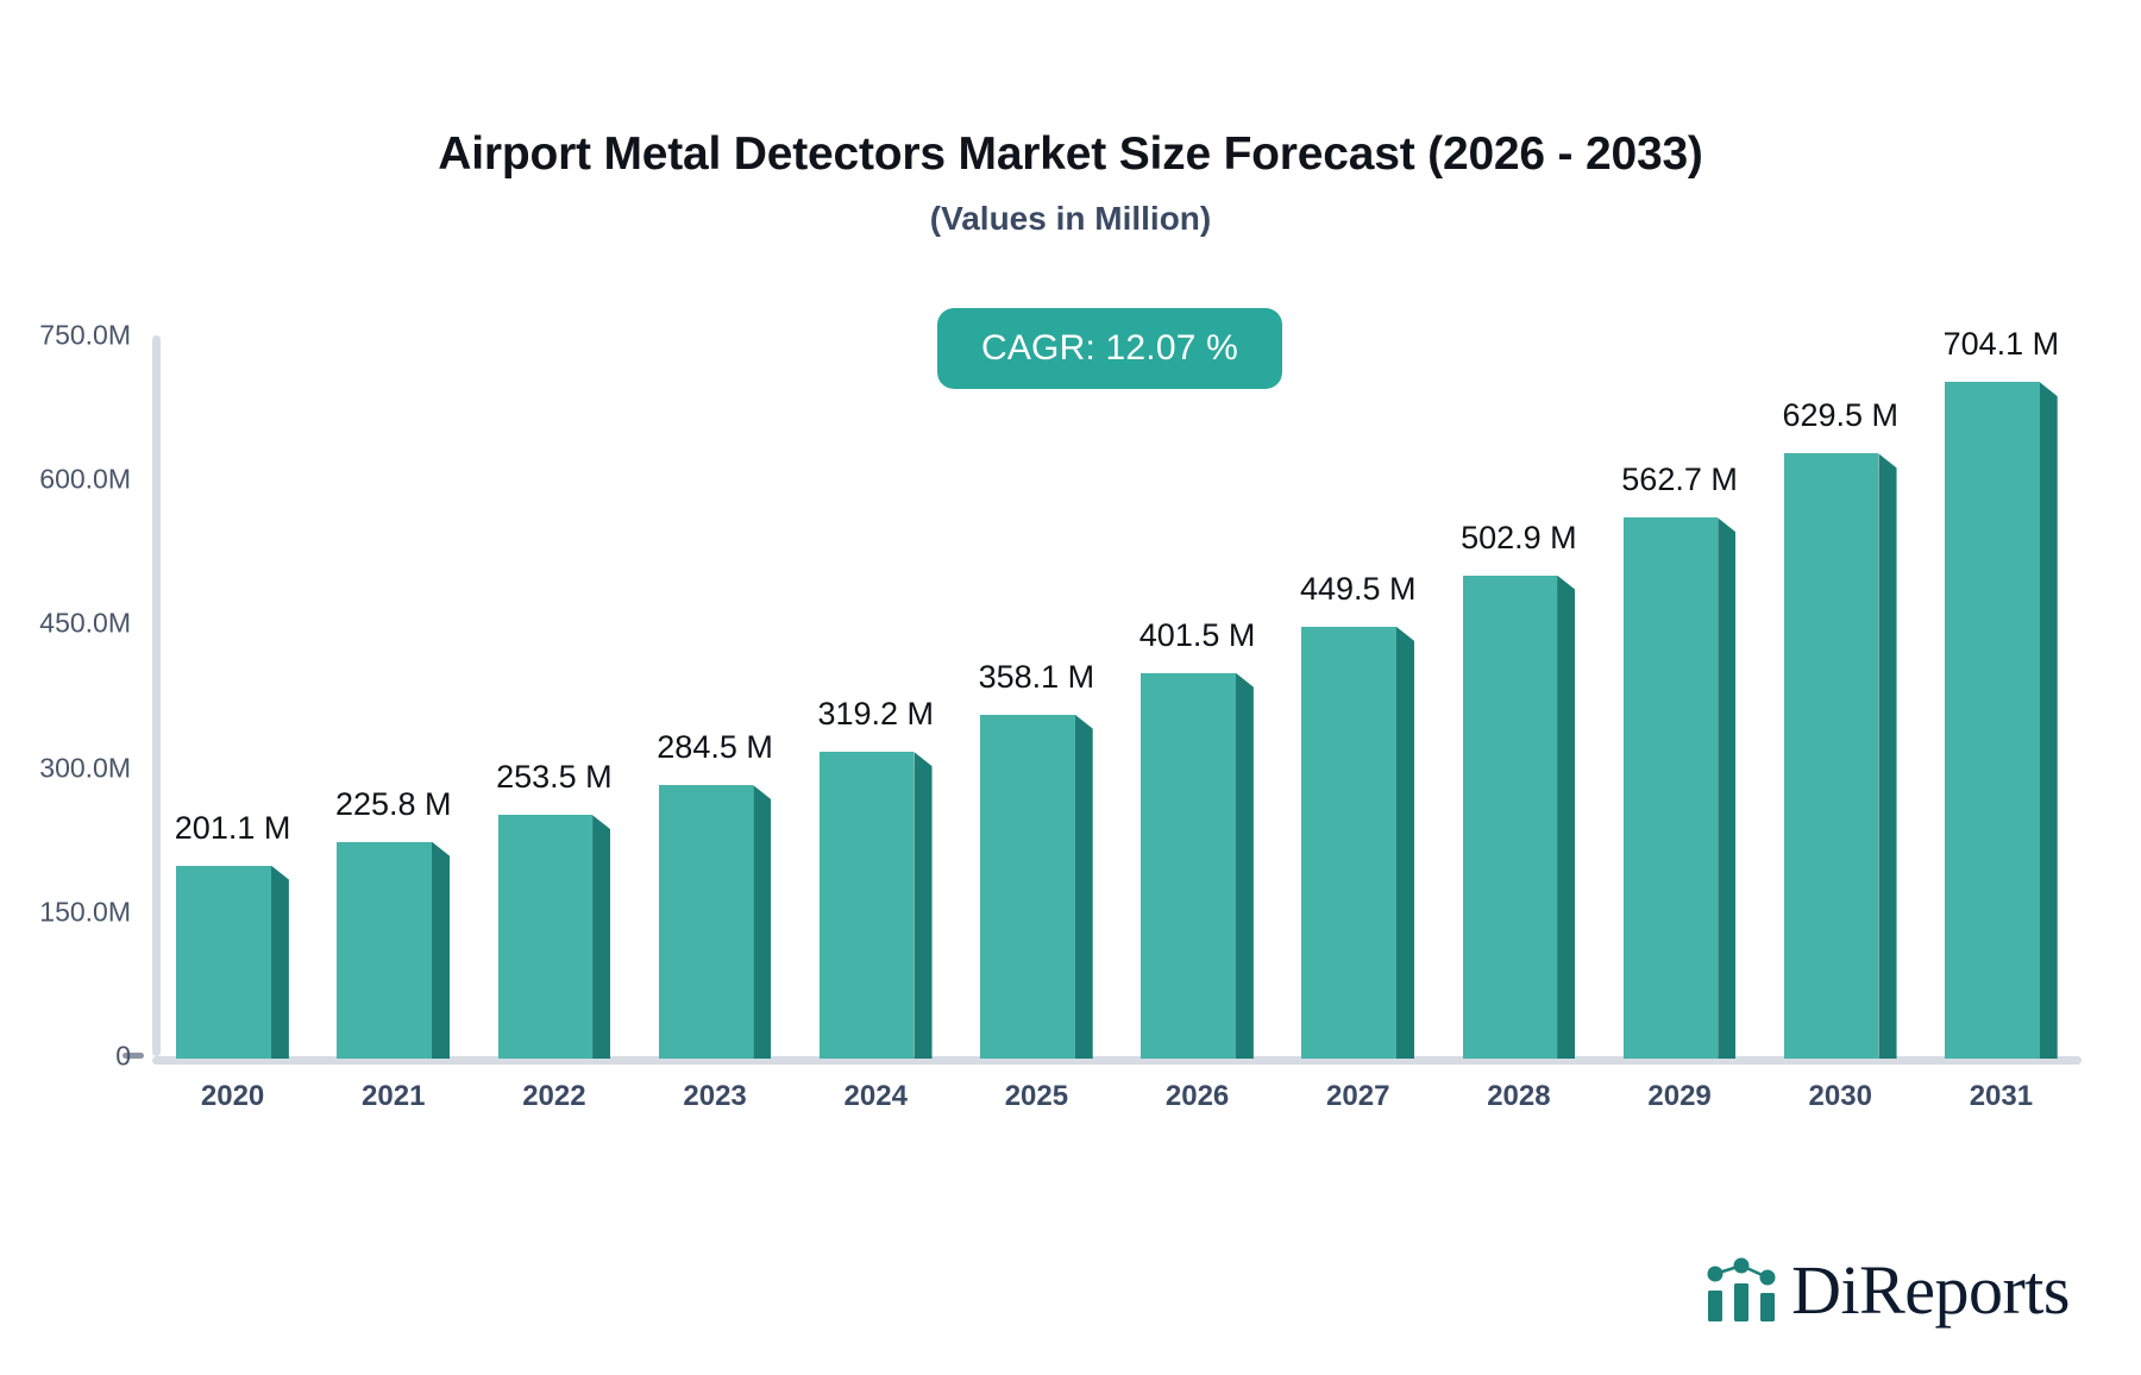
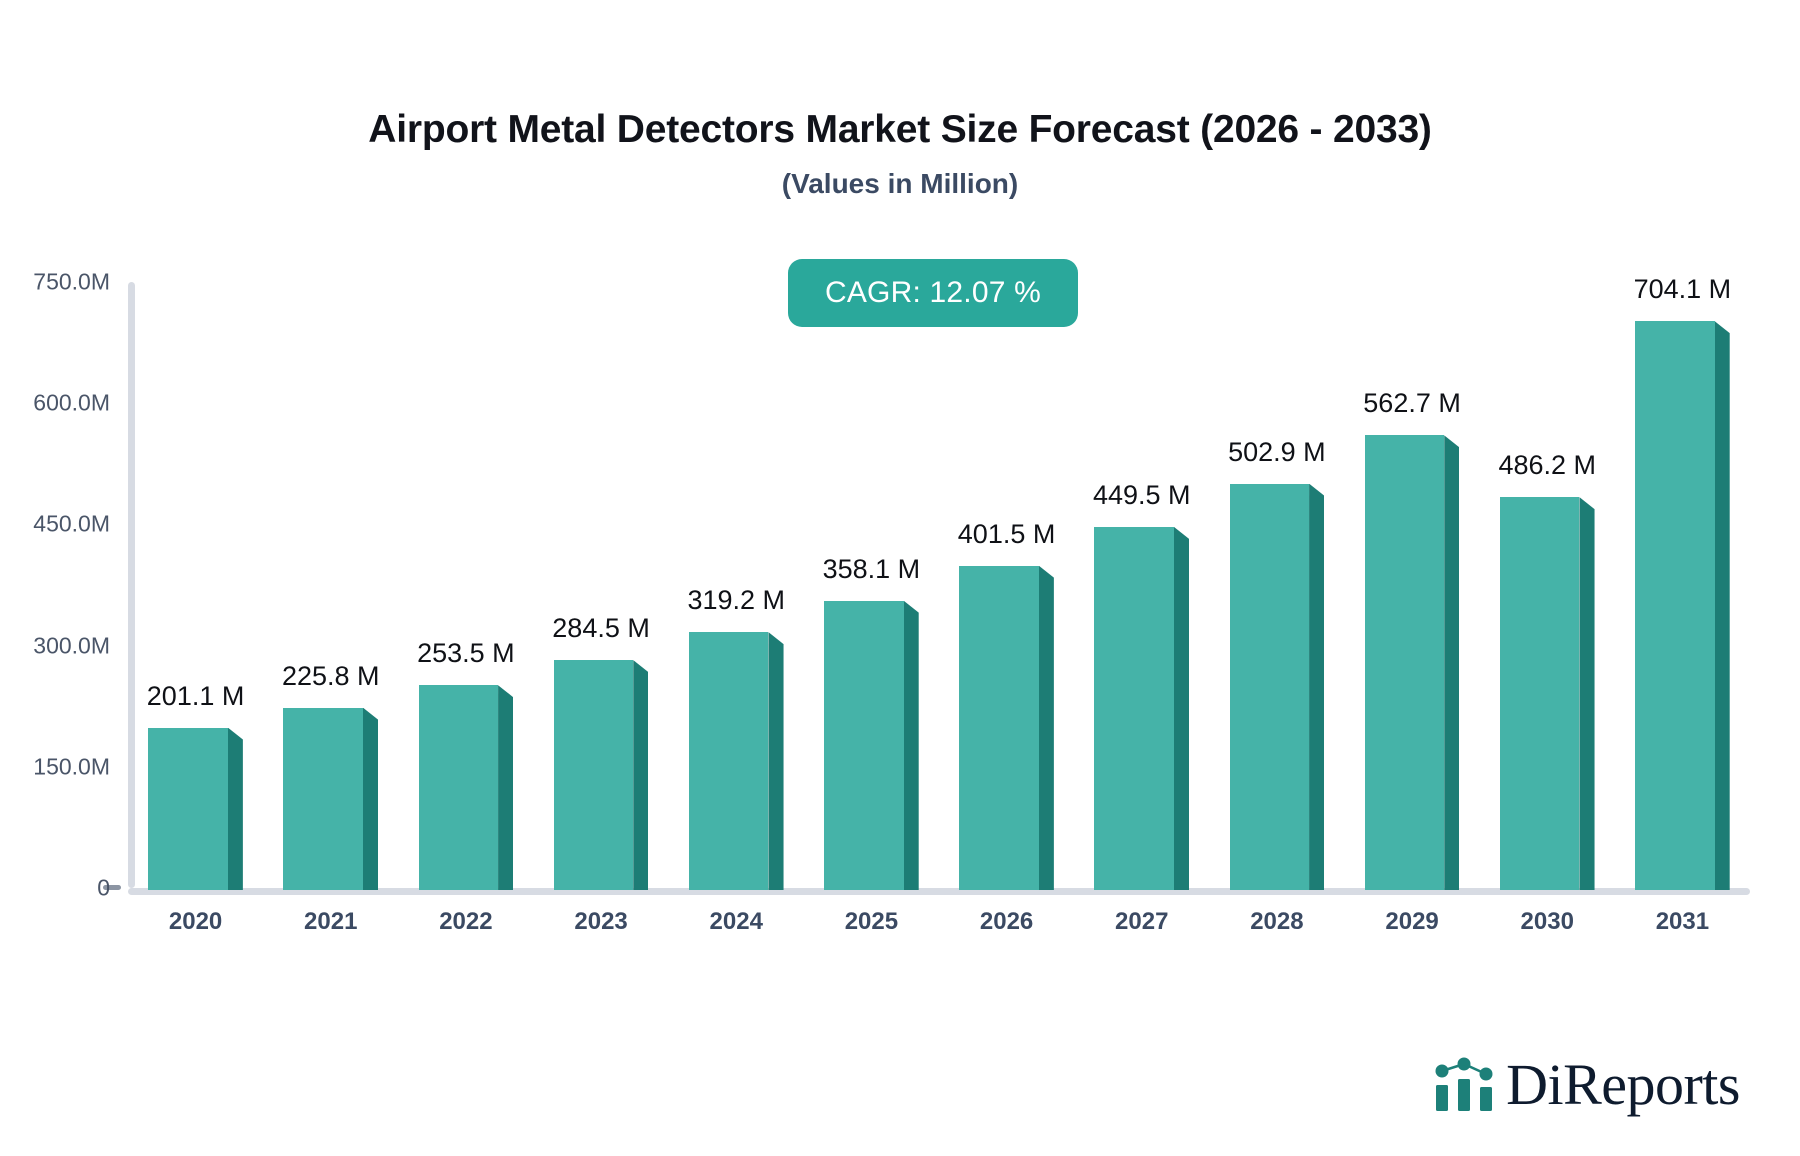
2030: 629.5 -> 486.2
